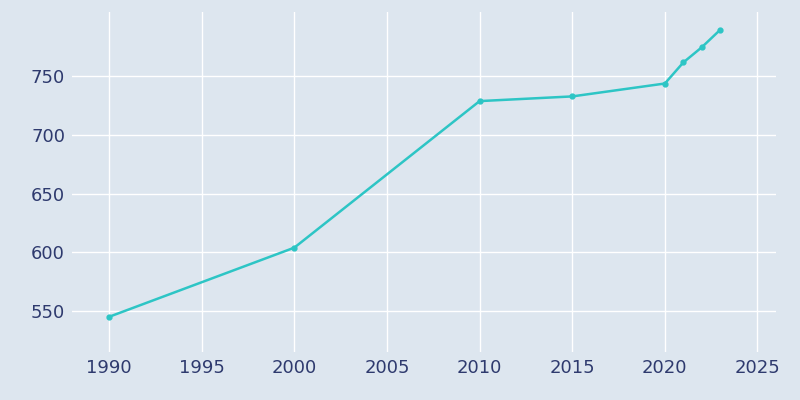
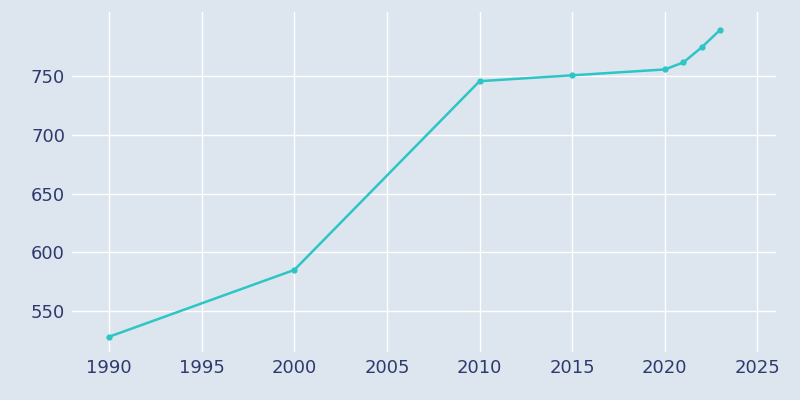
1990: 545 -> 528
2000: 604 -> 585
2010: 729 -> 746
2015: 733 -> 751
2020: 744 -> 756
